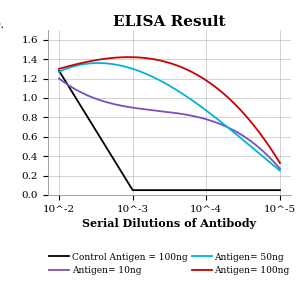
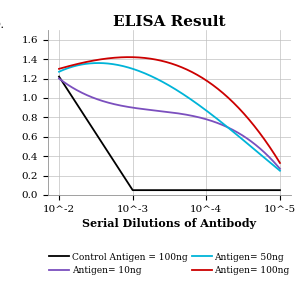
Control Antigen = 100ng/10^-2: 1.28 -> 1.22
